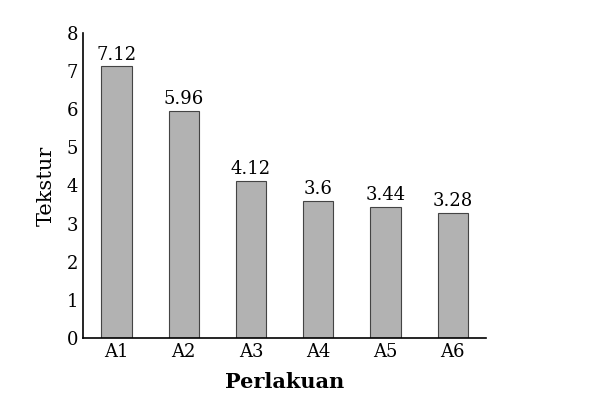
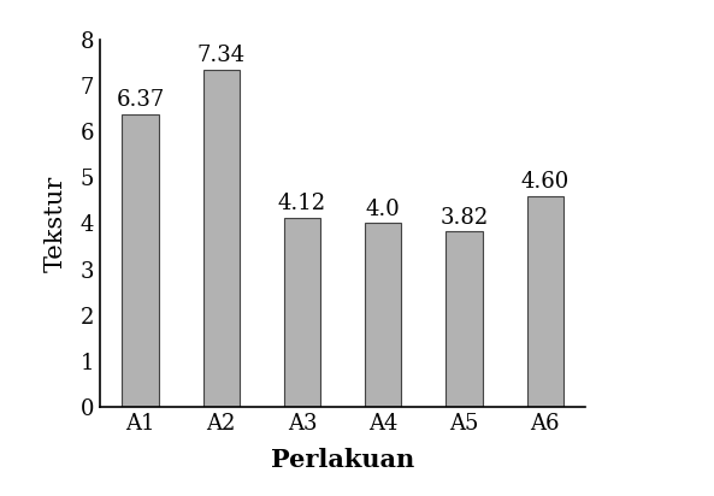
A1: 7.12 -> 6.37
A2: 5.96 -> 7.34
A4: 3.6 -> 4.0
A5: 3.44 -> 3.82
A6: 3.28 -> 4.60
